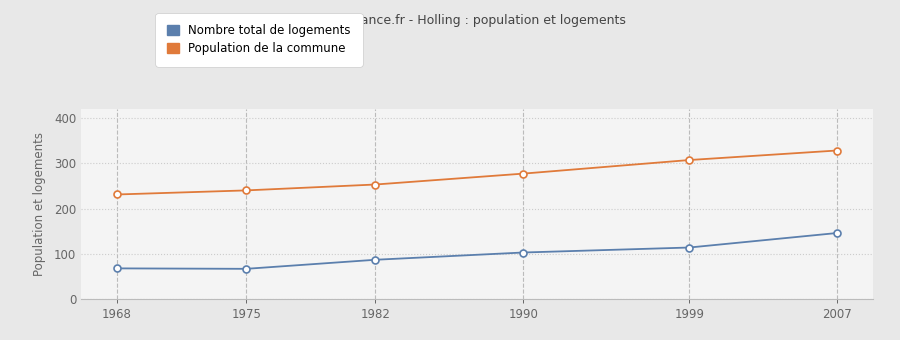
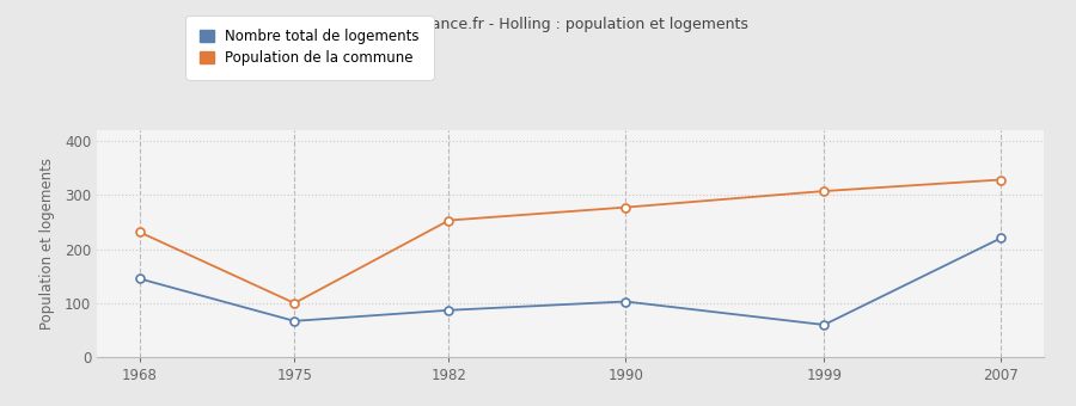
Nombre total de logements/1968: 68 -> 145
Population de la commune/1975: 240 -> 100
Nombre total de logements/1999: 114 -> 60
Nombre total de logements/2007: 146 -> 220
